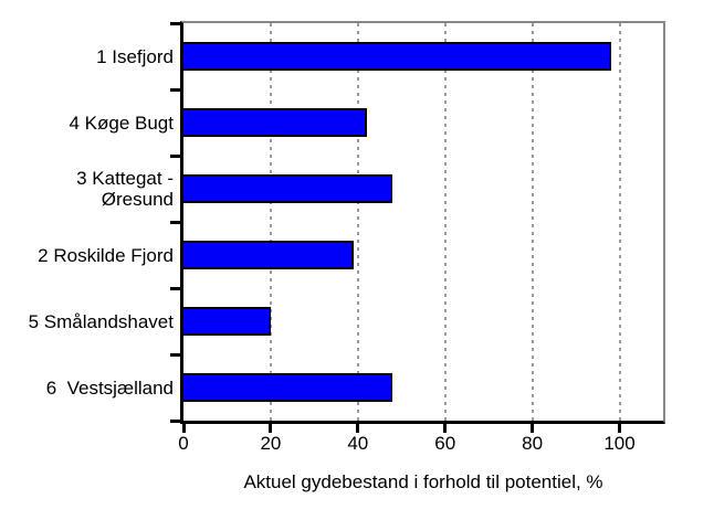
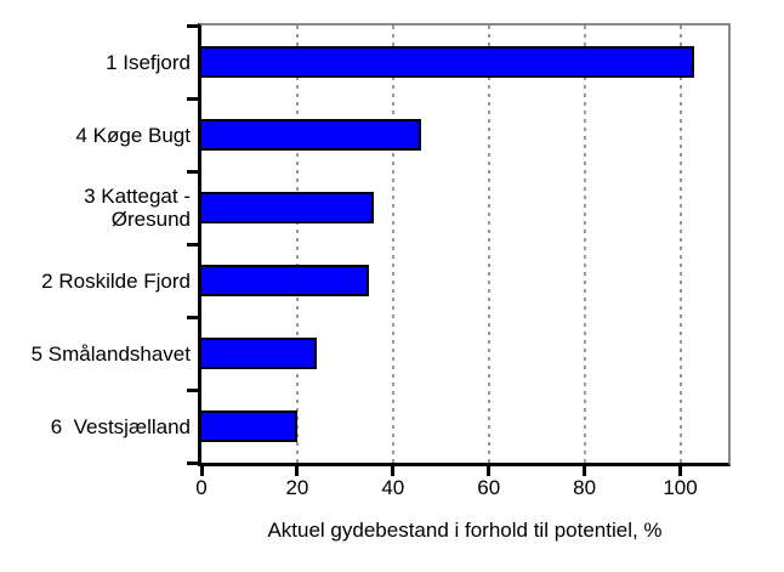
1 Isefjord: 98 -> 103
4 Køge Bugt: 42 -> 46
3 Kattegat - Øresund: 48 -> 36
2 Roskilde Fjord: 39 -> 35
5 Smålandshavet: 20 -> 24
6 Vestsjælland: 48 -> 20
